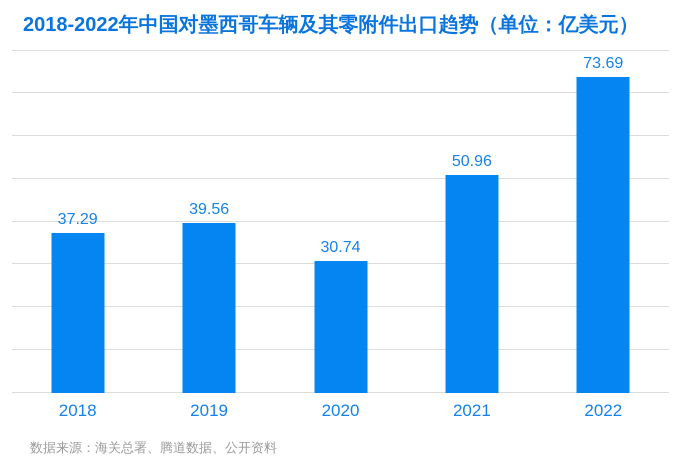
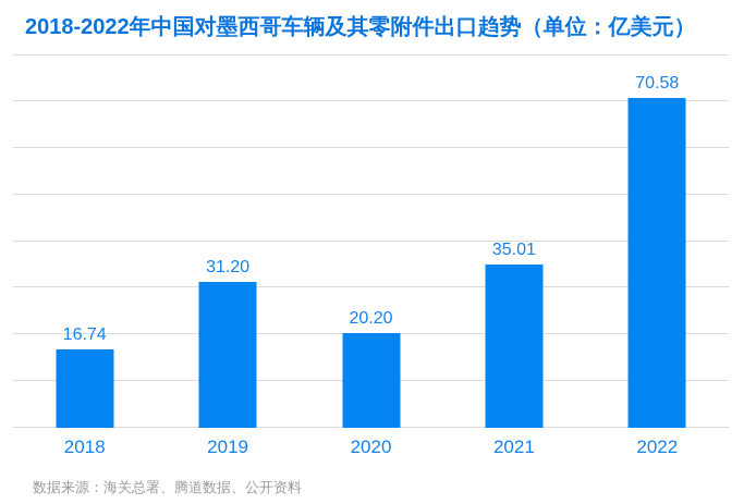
2018: 37.29 -> 16.74
2019: 39.56 -> 31.20
2020: 30.74 -> 20.20
2021: 50.96 -> 35.01
2022: 73.69 -> 70.58
